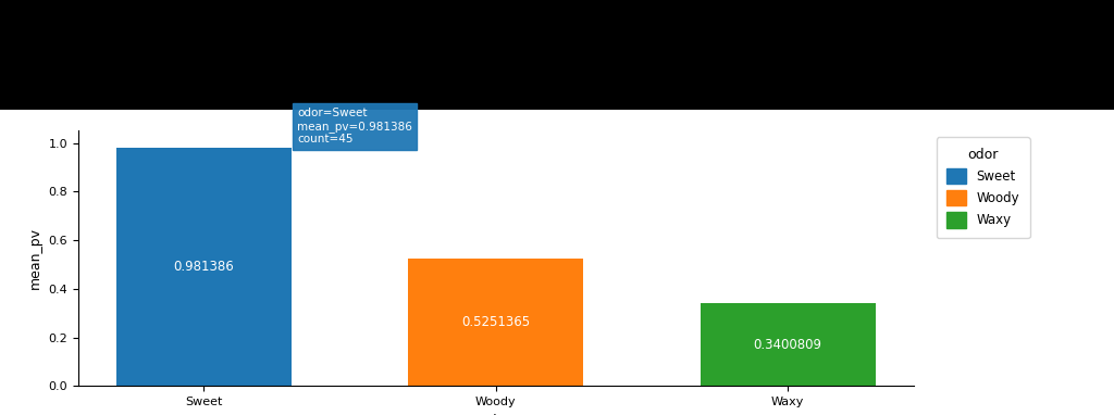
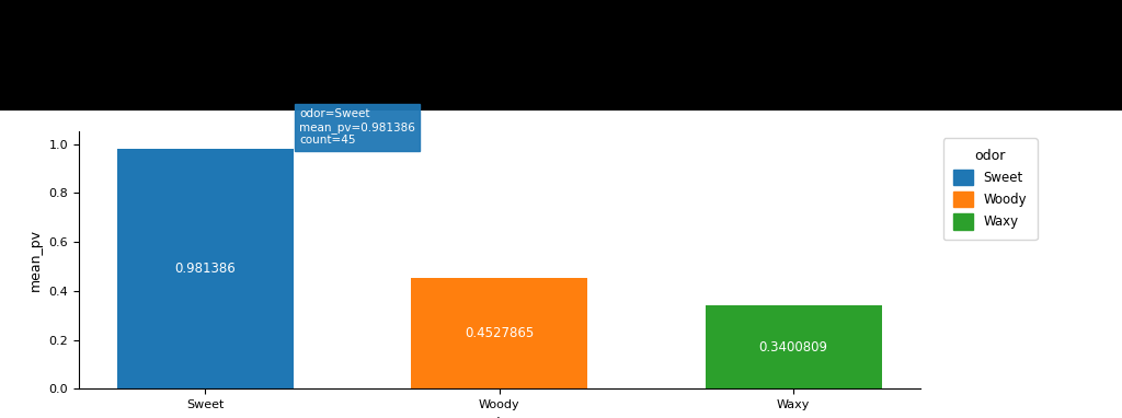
Woody: 0.5251365 -> 0.4527865
